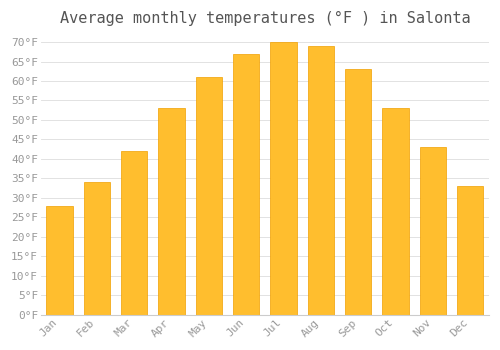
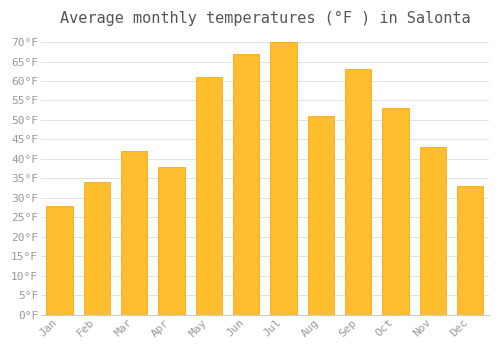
Apr: 53°F -> 38°F
Aug: 69°F -> 51°F
